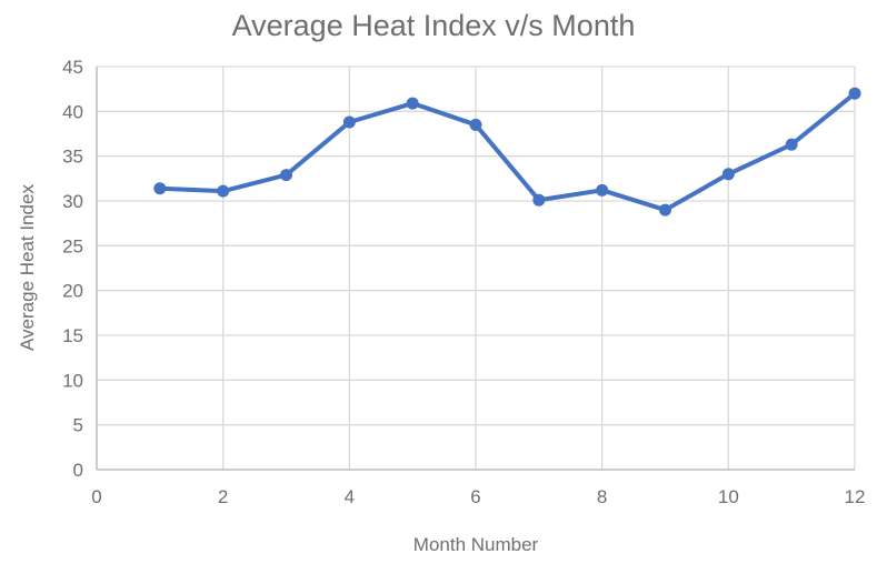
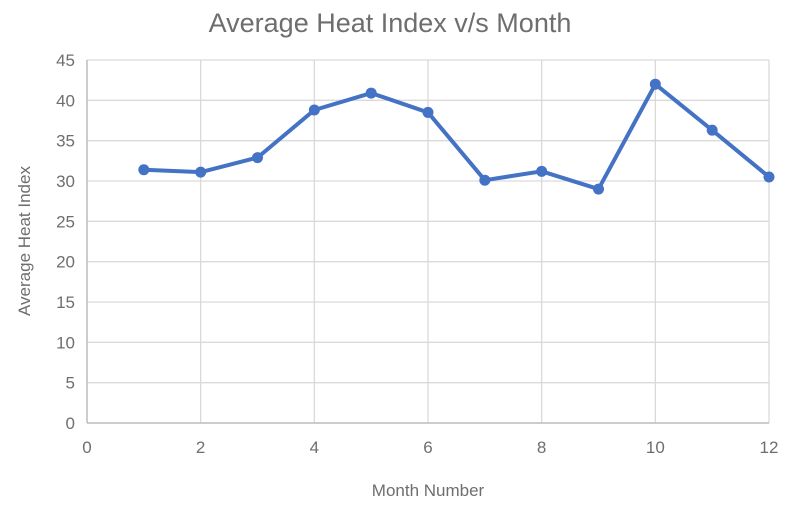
10: 33 -> 42
12: 42 -> 30
